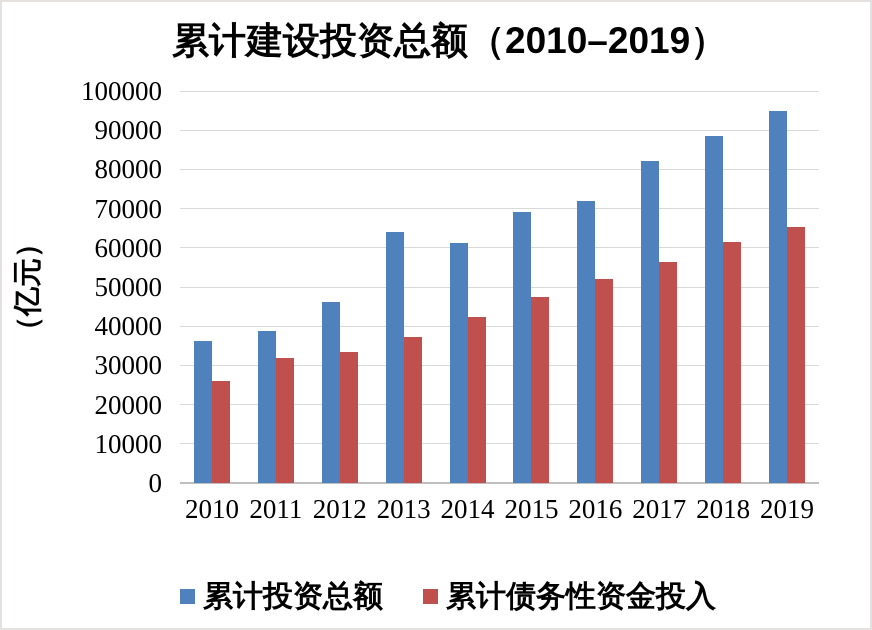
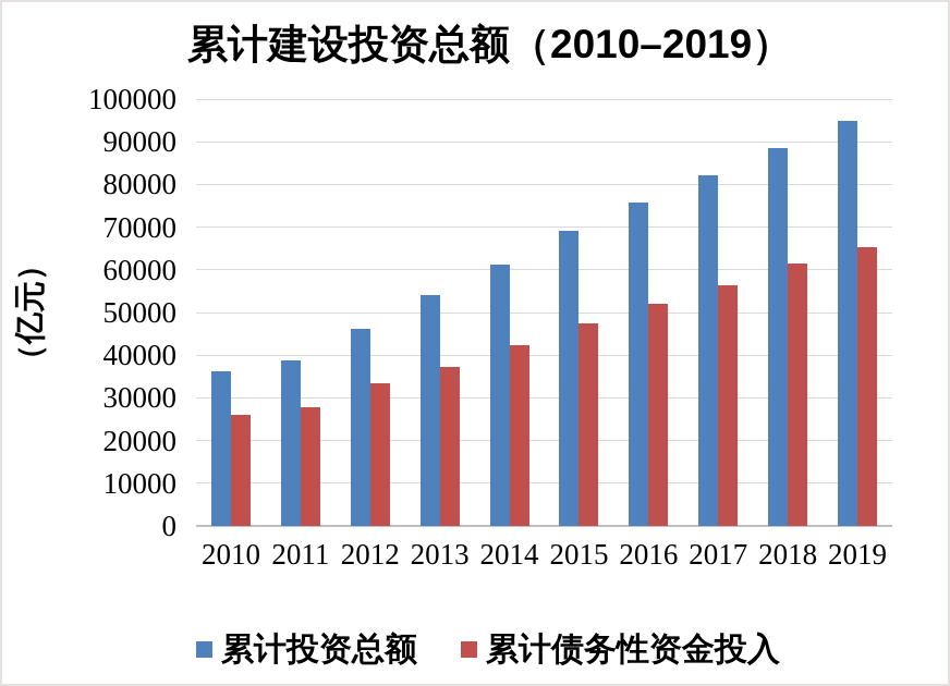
累计债务性资金投入/2011: 32000 -> 28000
累计投资总额/2013: 64000 -> 54000
累计投资总额/2016: 72000 -> 76000
